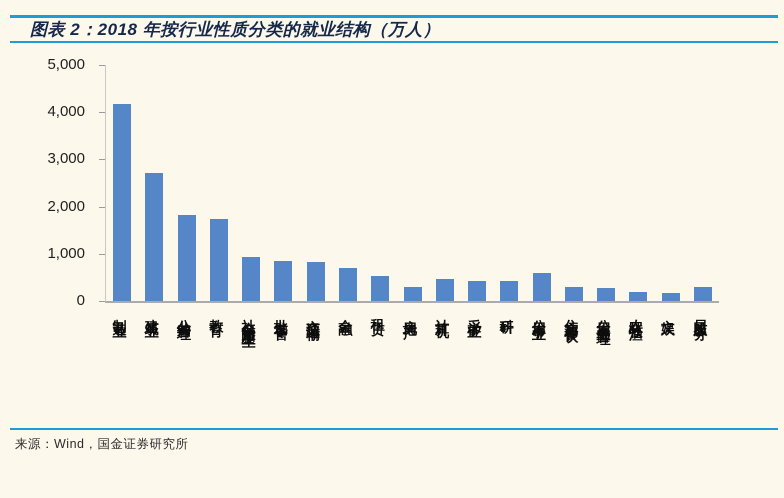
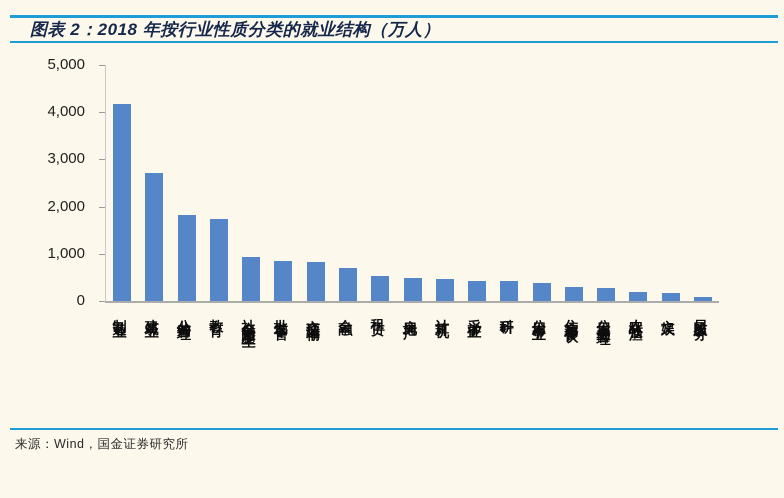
房地产: 300 -> 500
公用事业: 600 -> 400
居民服务: 300 -> 100
